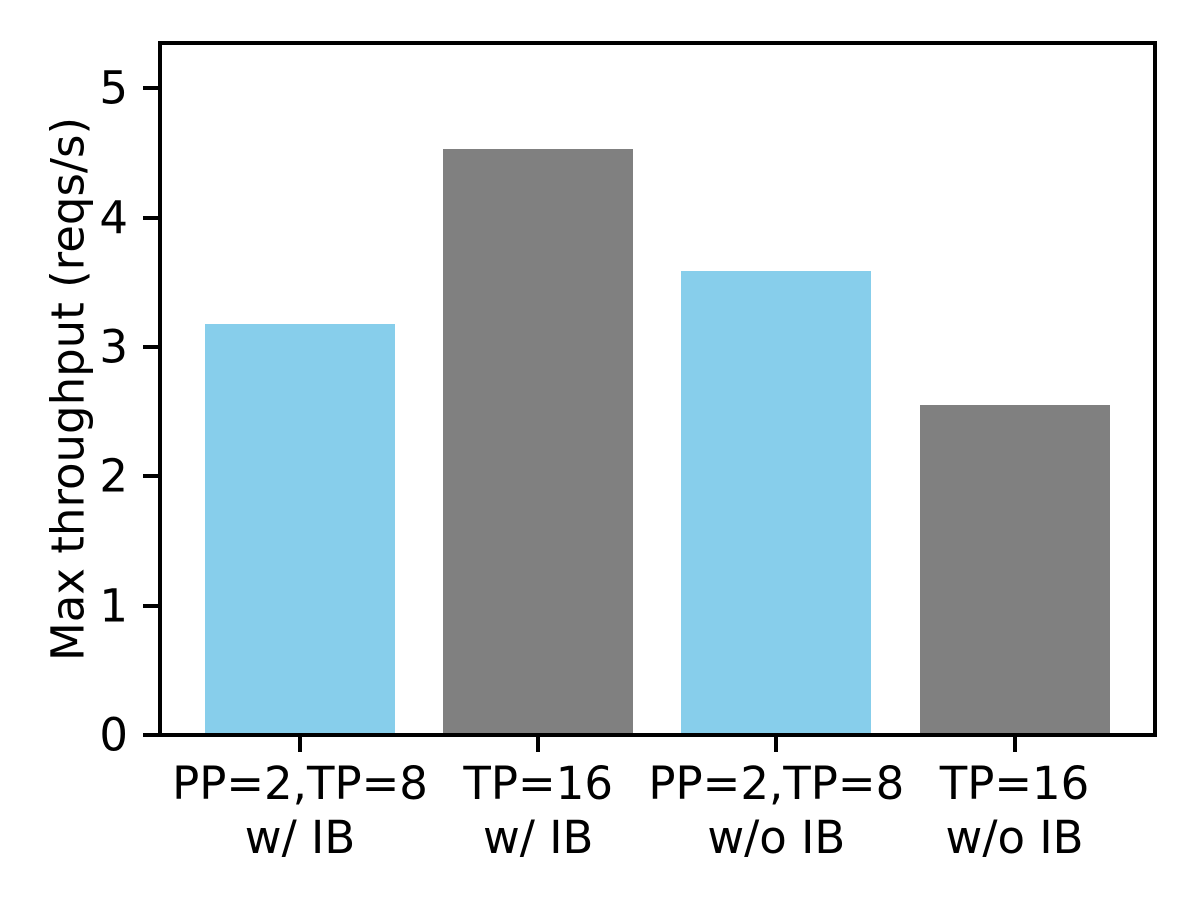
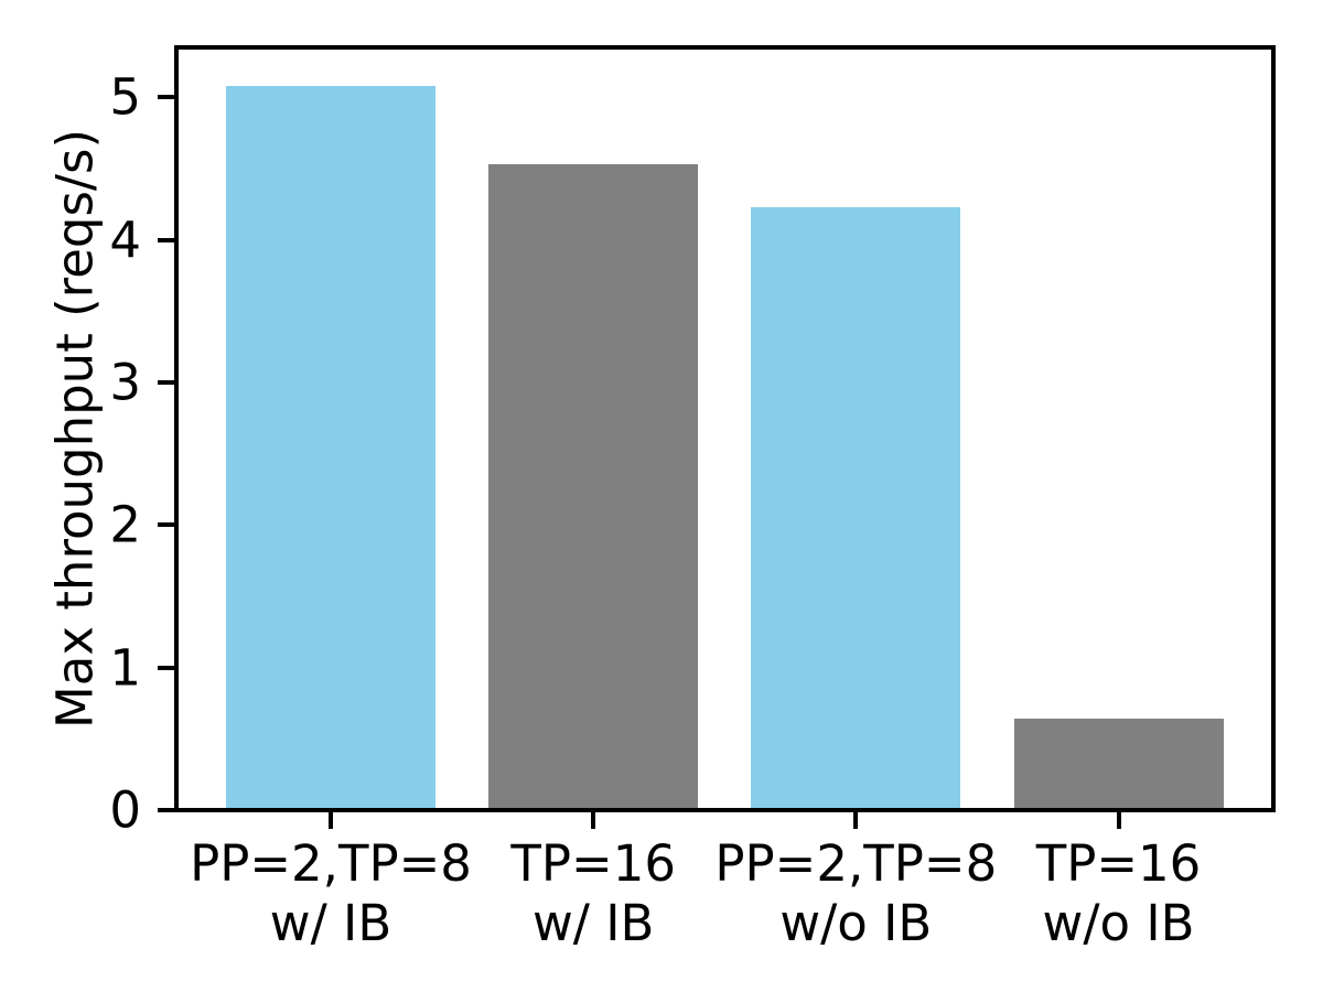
PP=2,TP=8 w/ IB: 3.18 -> 5.08
PP=2,TP=8 w/o IB: 3.59 -> 4.23
TP=16 w/o IB: 2.55 -> 0.64
